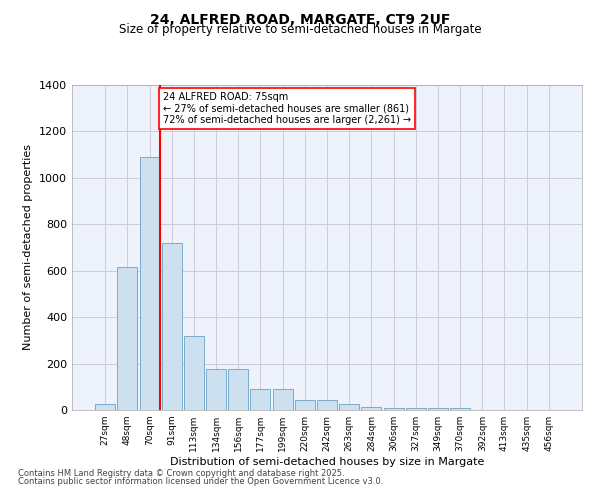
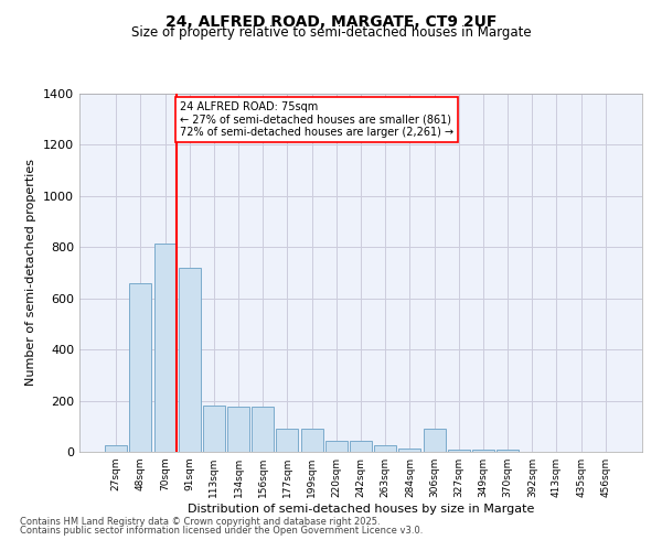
48sqm: 615 -> 660
70sqm: 1090 -> 815
113sqm: 320 -> 180
306sqm: 10 -> 90
